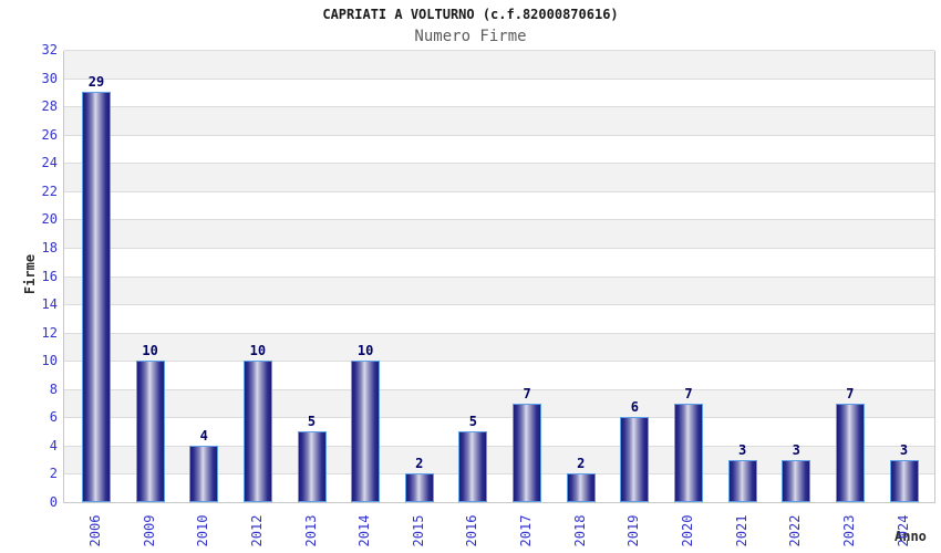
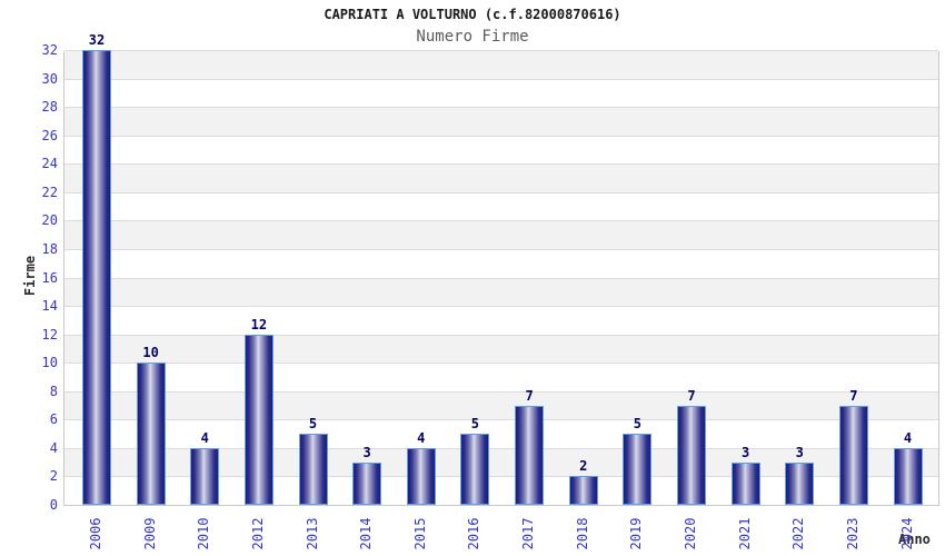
2006: 29 -> 32
2012: 10 -> 12
2014: 10 -> 3
2015: 2 -> 4
2019: 6 -> 5
2024: 3 -> 4
